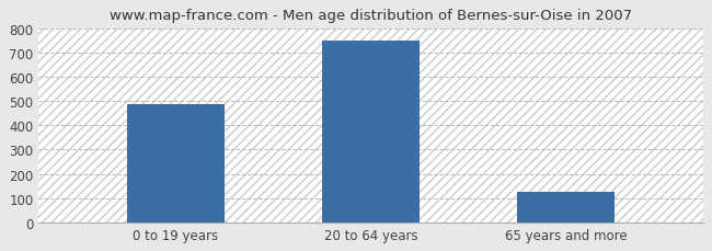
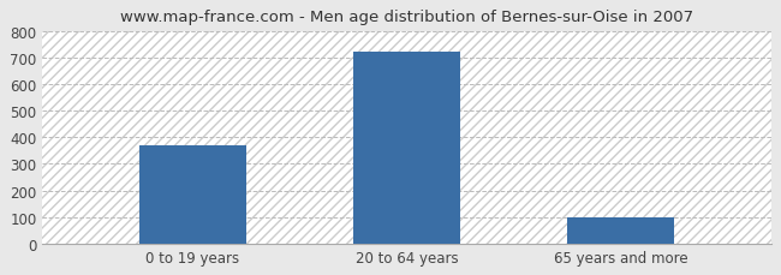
0 to 19 years: 485 -> 370
20 to 64 years: 750 -> 722
65 years and more: 125 -> 98
